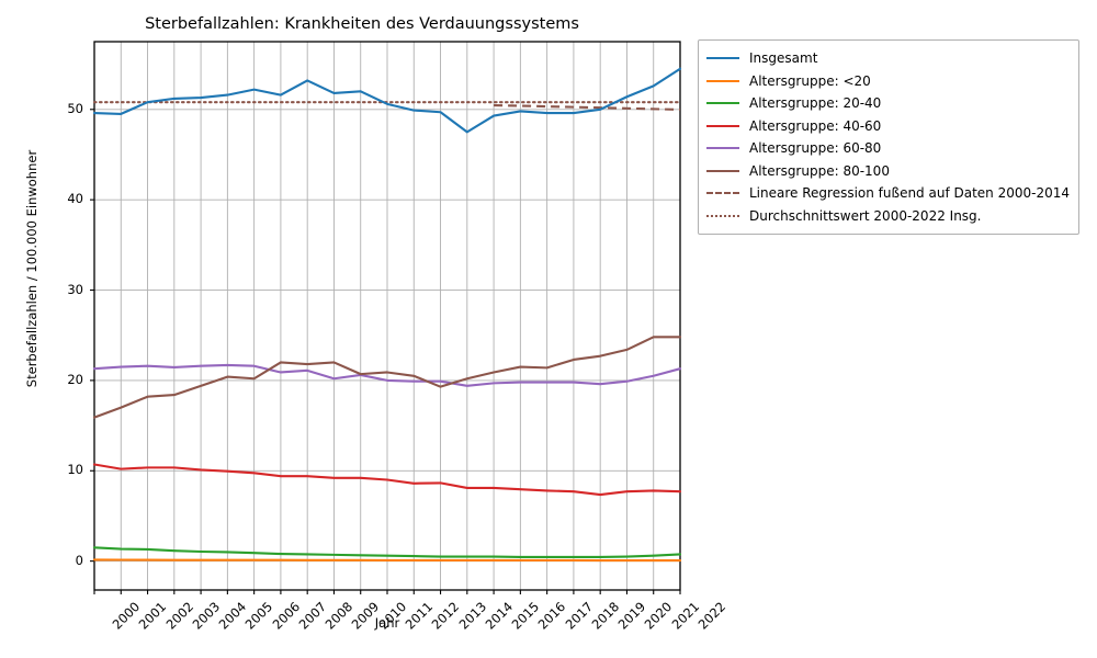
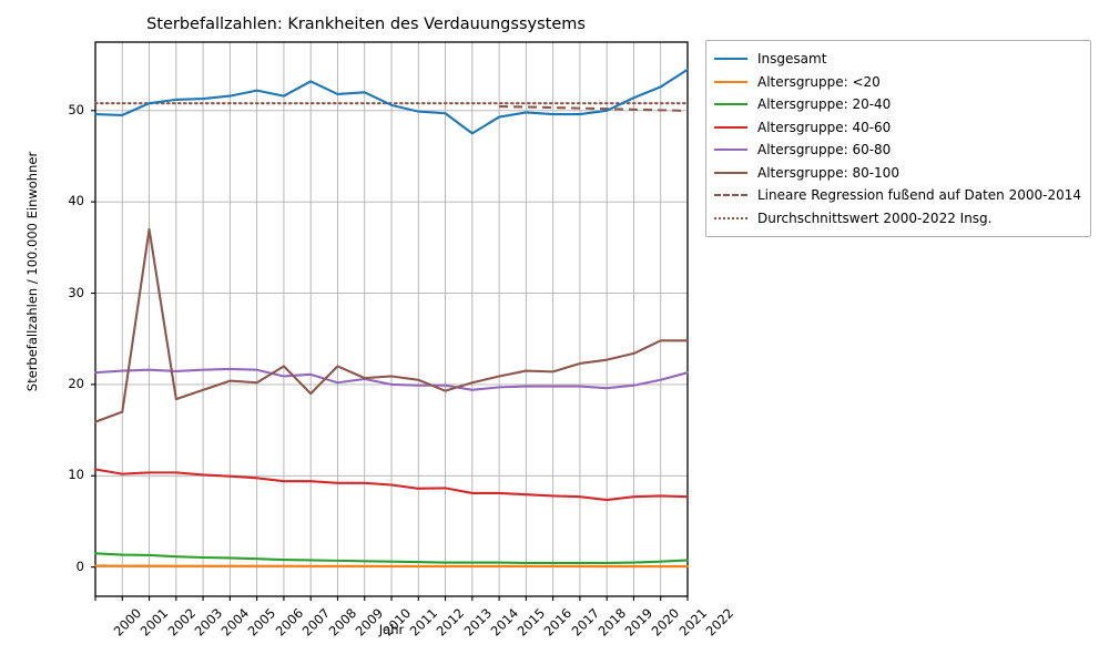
Altersgruppe: 80-100/2002: 18 -> 37
Altersgruppe: 80-100/2008: 22 -> 19
